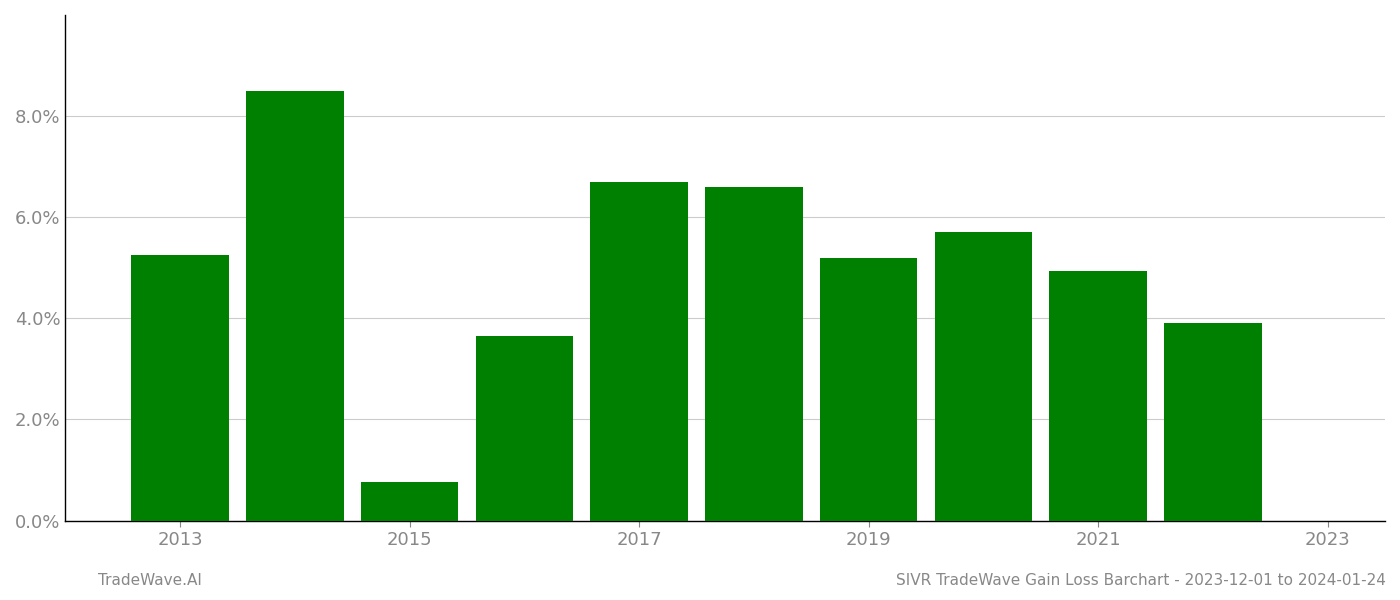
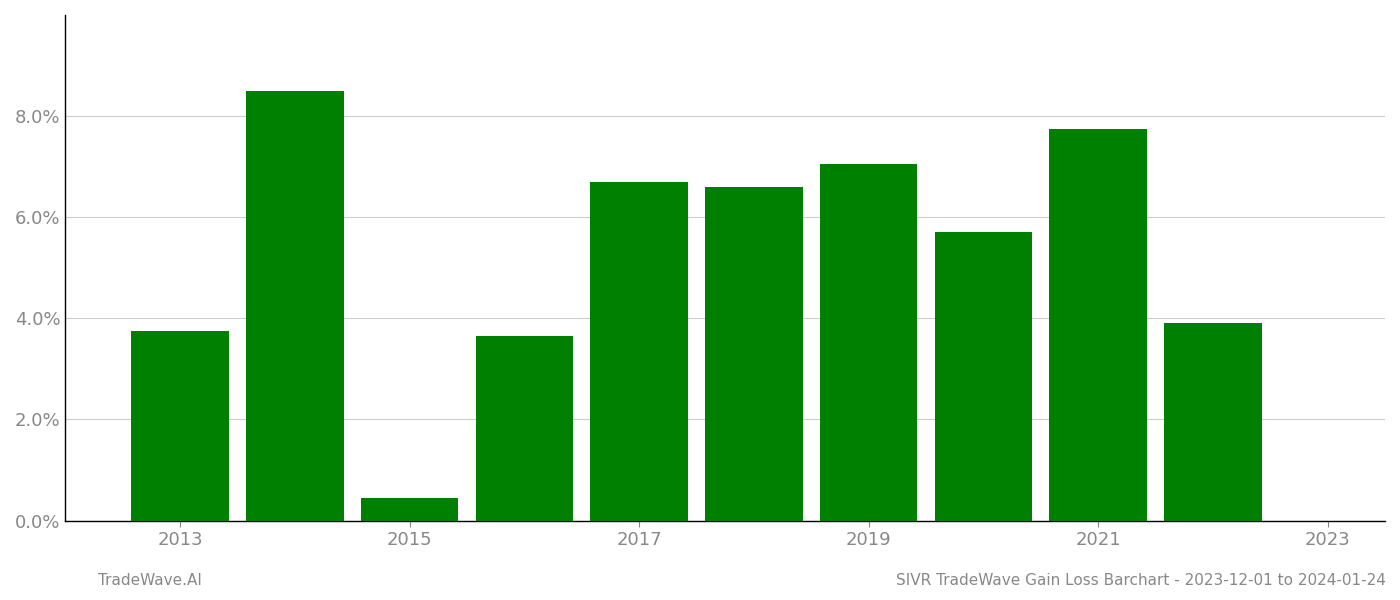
2013: 5.26% -> 3.75%
2015: 0.76% -> 0.45%
2019: 5.20% -> 7.05%
2021: 4.94% -> 7.75%
